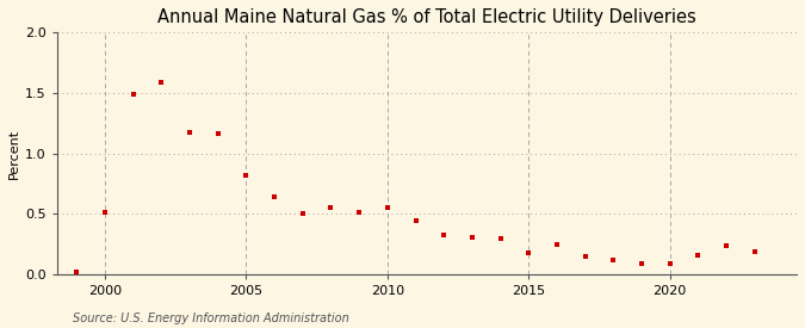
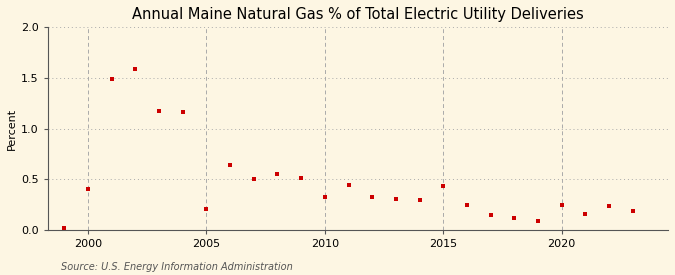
2000: 0.51 -> 0.40
2005: 0.82 -> 0.21
2010: 0.55 -> 0.32
2015: 0.18 -> 0.43
2020: 0.09 -> 0.24
